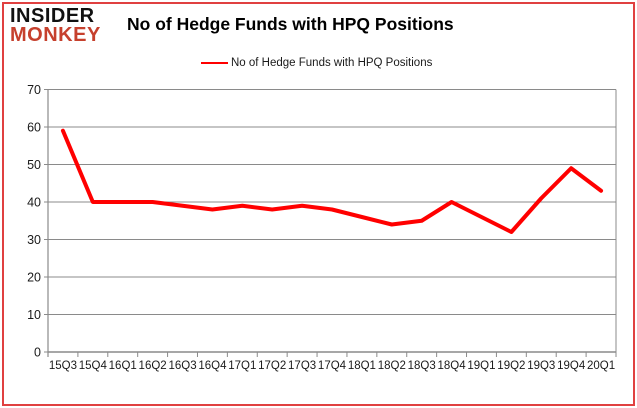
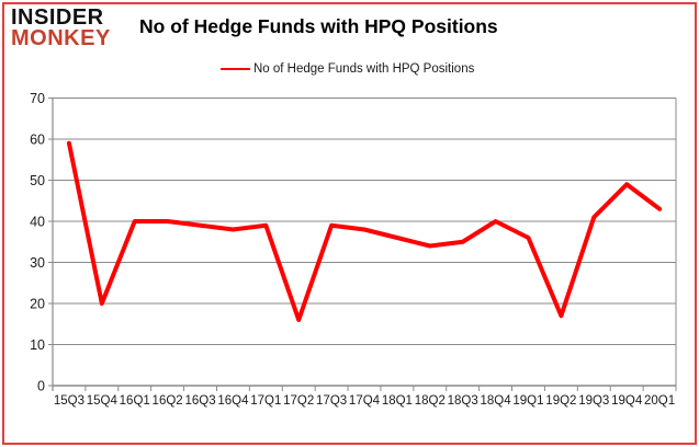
15Q4: 40 -> 20
17Q2: 38 -> 16
19Q2: 32 -> 17
